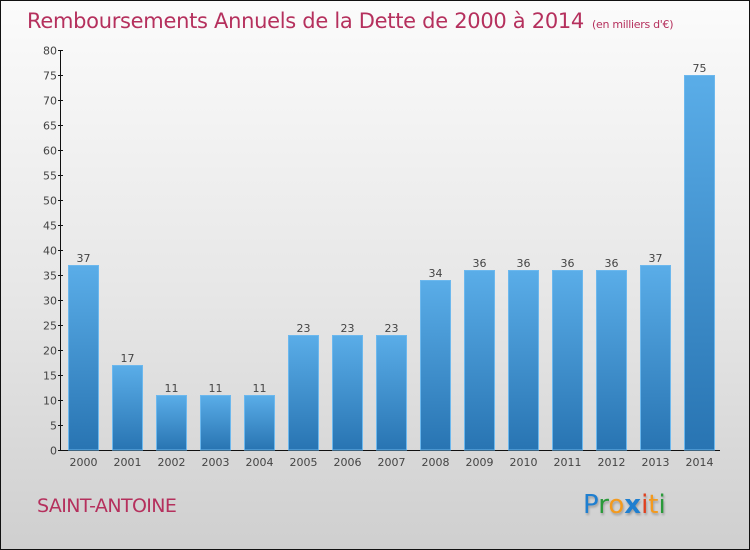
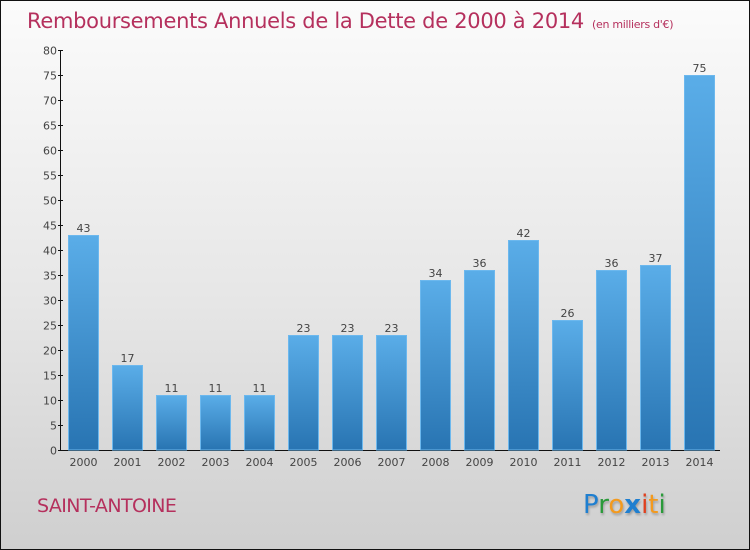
2000: 37 -> 43
2010: 36 -> 42
2011: 36 -> 26
